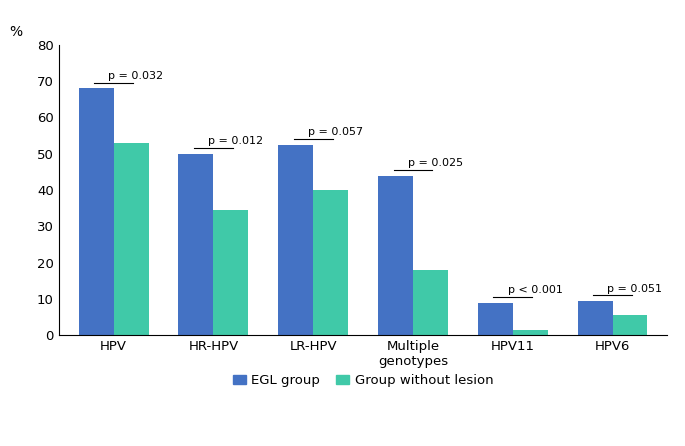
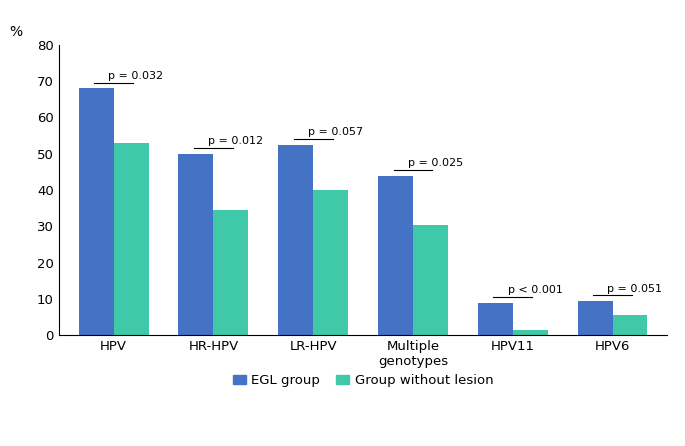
Group without lesion/Multiple genotypes: 18.0 -> 30.5
